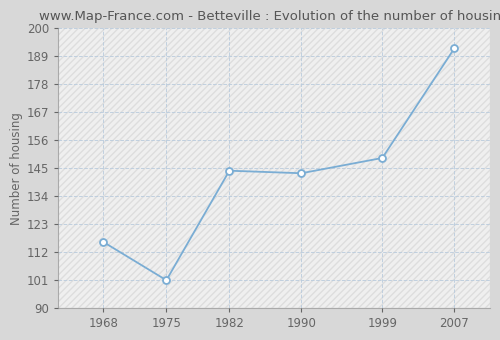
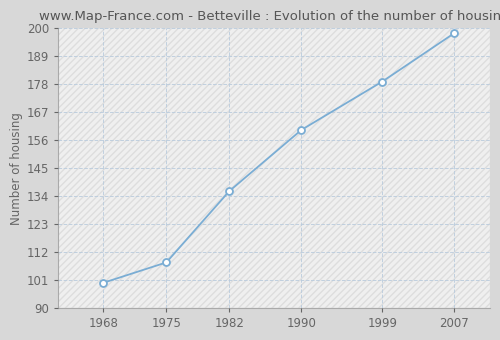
1968: 116 -> 100
1975: 101 -> 108
1982: 144 -> 136
1990: 143 -> 160
1999: 149 -> 179
2007: 192 -> 198
